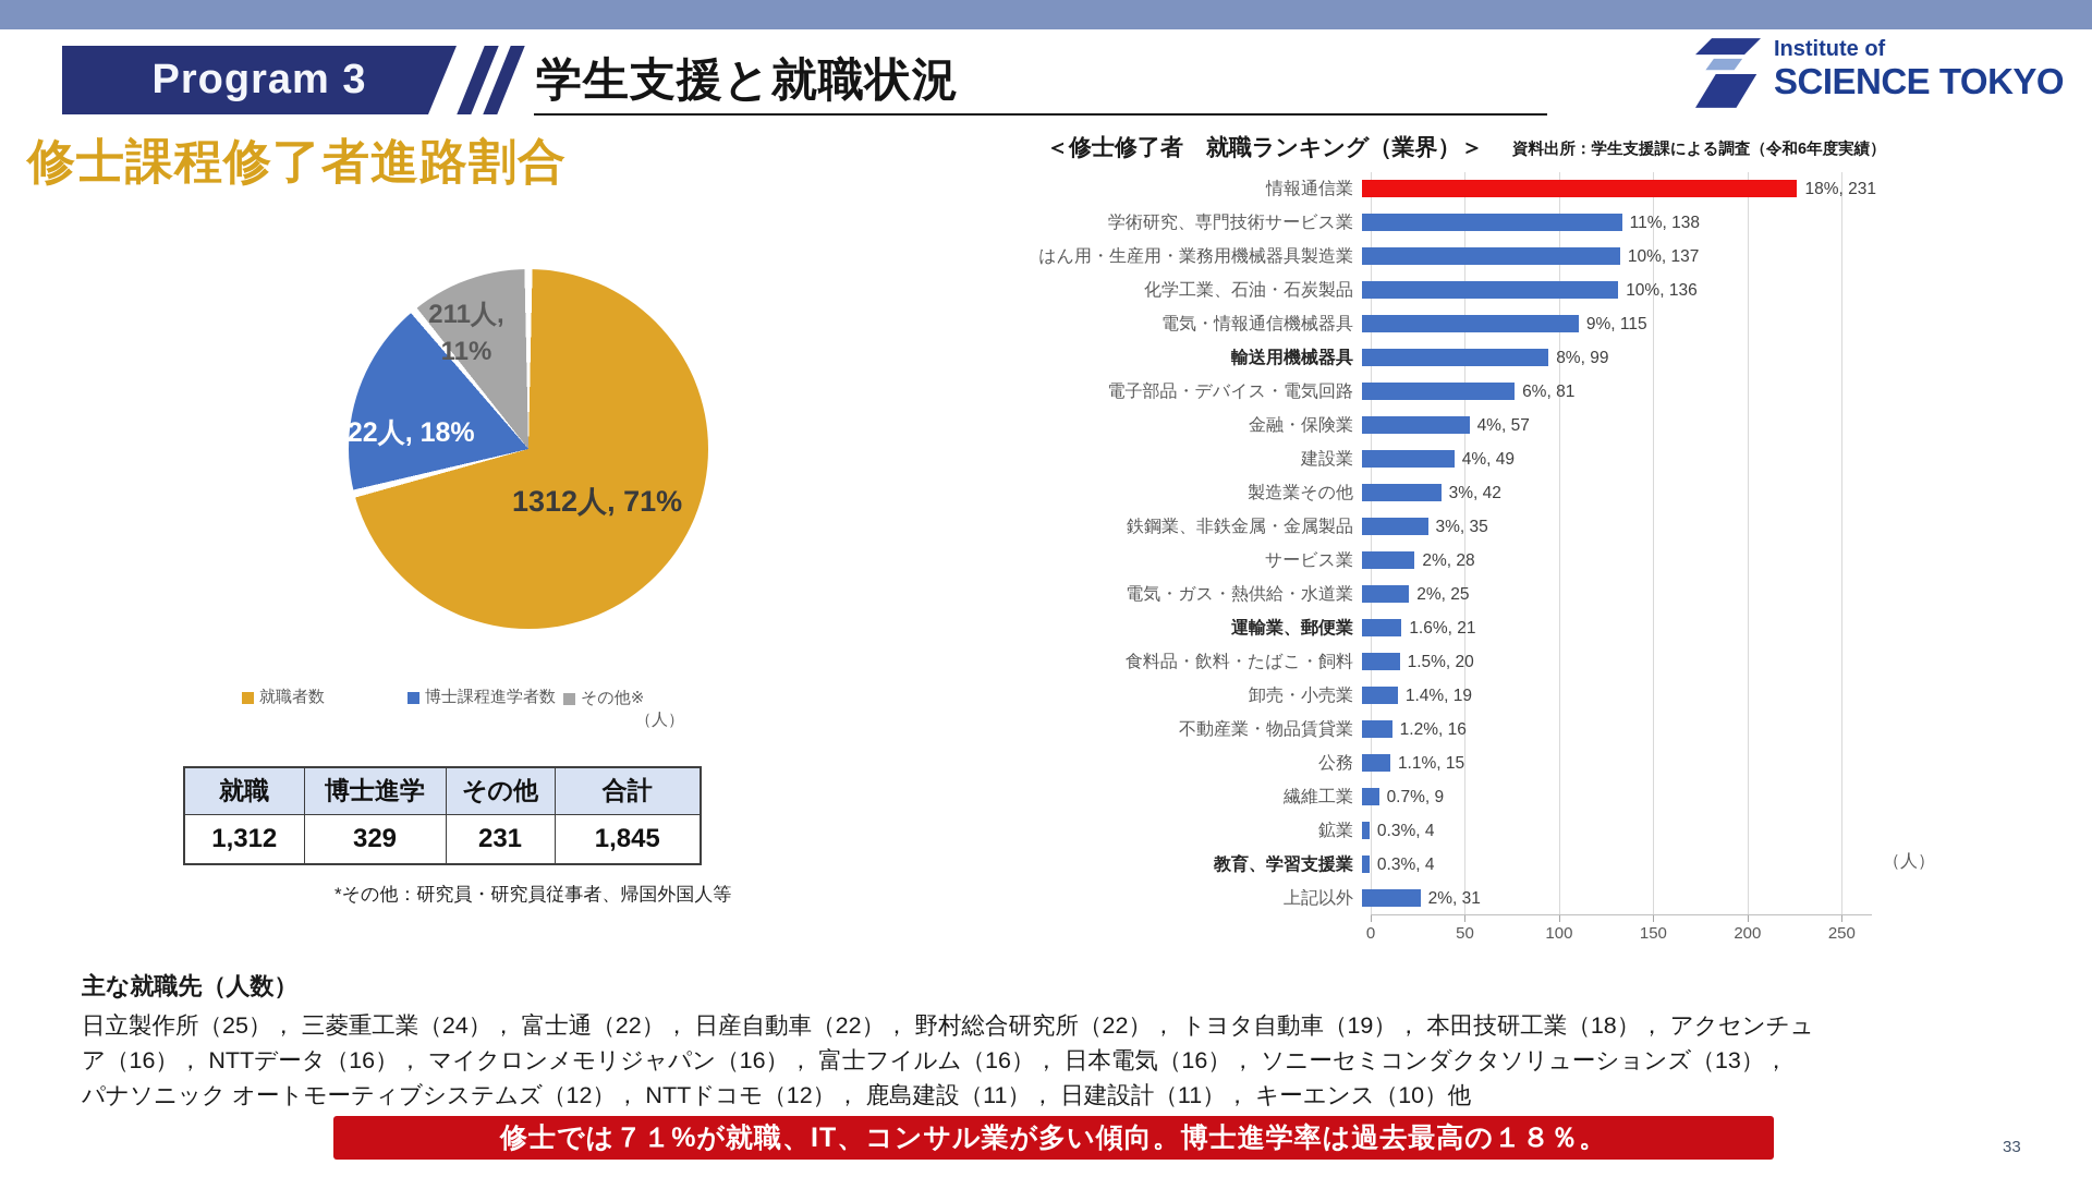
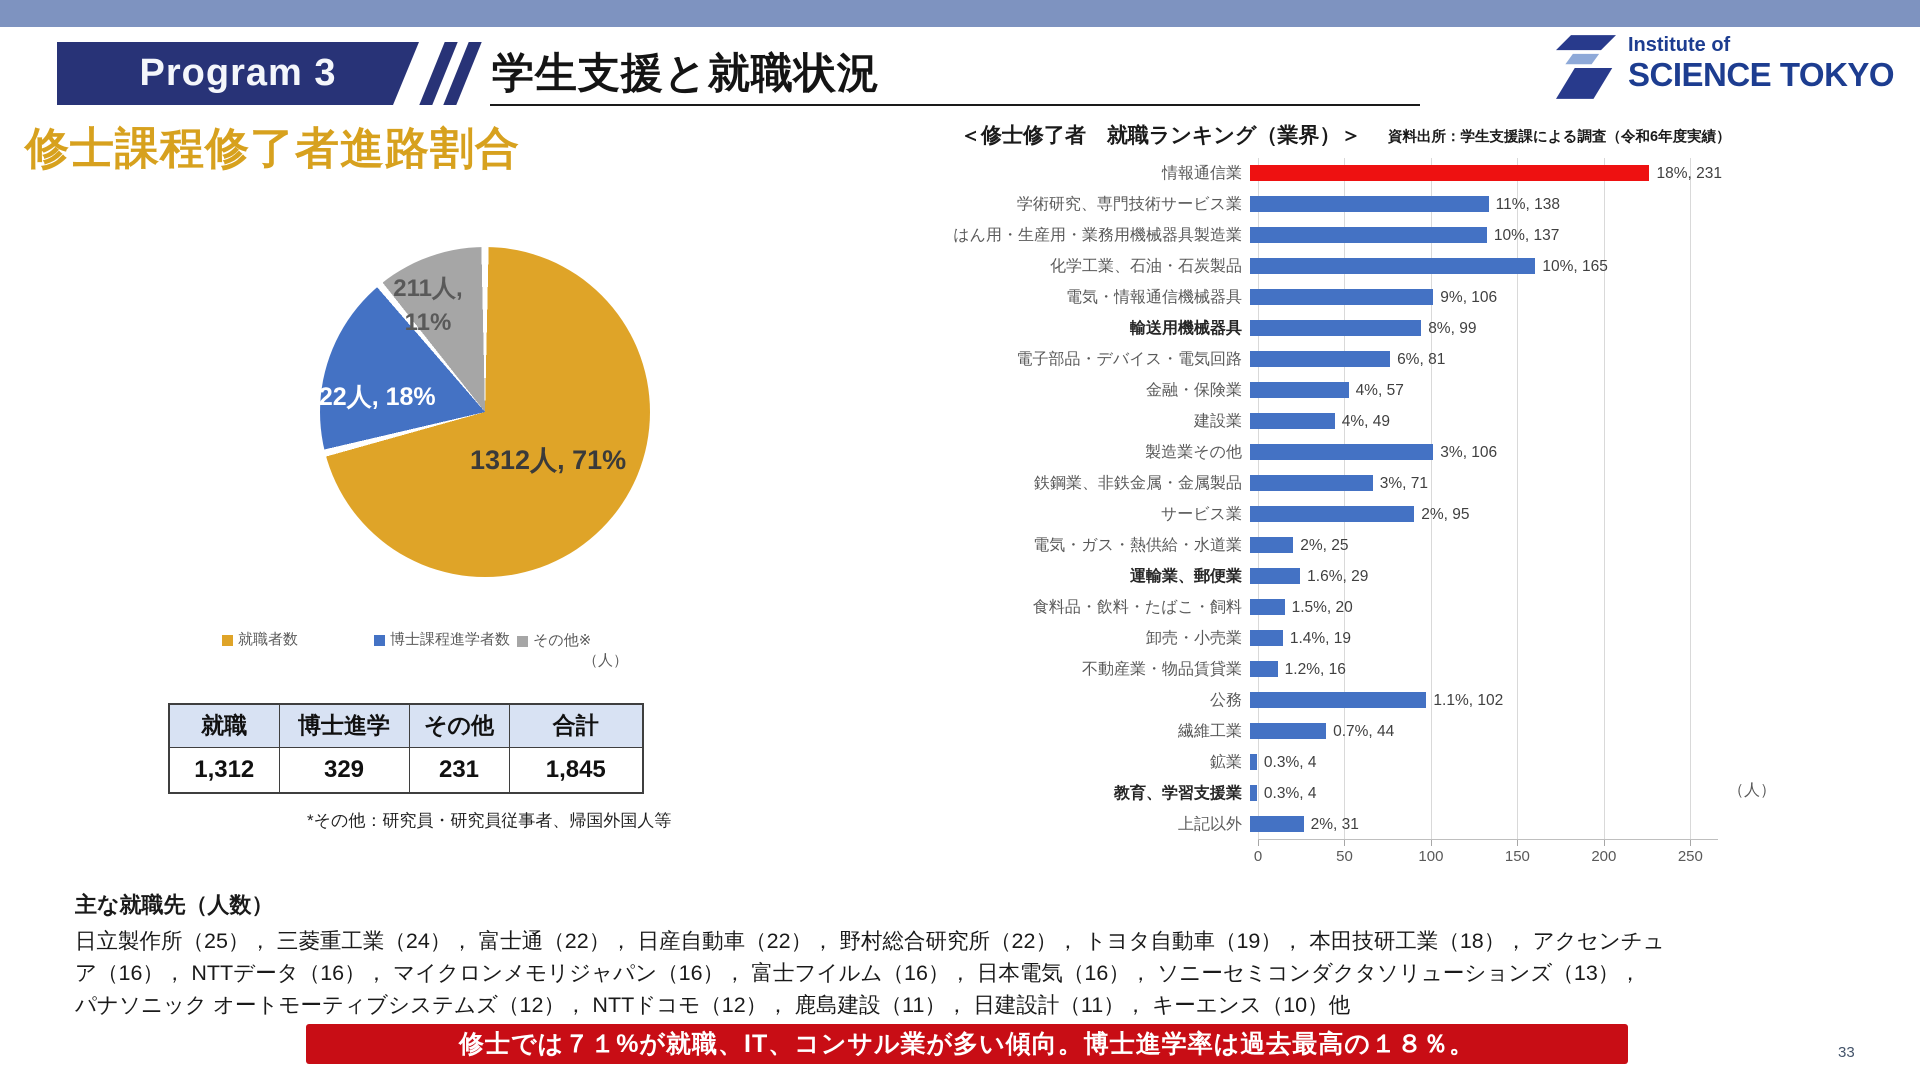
＜修士修了者 就職ランキング（業界）＞/化学工業、石油・石炭製品: 136 -> 165
＜修士修了者 就職ランキング（業界）＞/電気・情報通信機械器具: 115 -> 106
＜修士修了者 就職ランキング（業界）＞/製造業その他: 42 -> 106
＜修士修了者 就職ランキング（業界）＞/鉄鋼業、非鉄金属・金属製品: 35 -> 71
＜修士修了者 就職ランキング（業界）＞/サービス業: 28 -> 95
＜修士修了者 就職ランキング（業界）＞/運輸業、郵便業: 21 -> 29
＜修士修了者 就職ランキング（業界）＞/公務: 15 -> 102
＜修士修了者 就職ランキング（業界）＞/繊維工業: 9 -> 44
